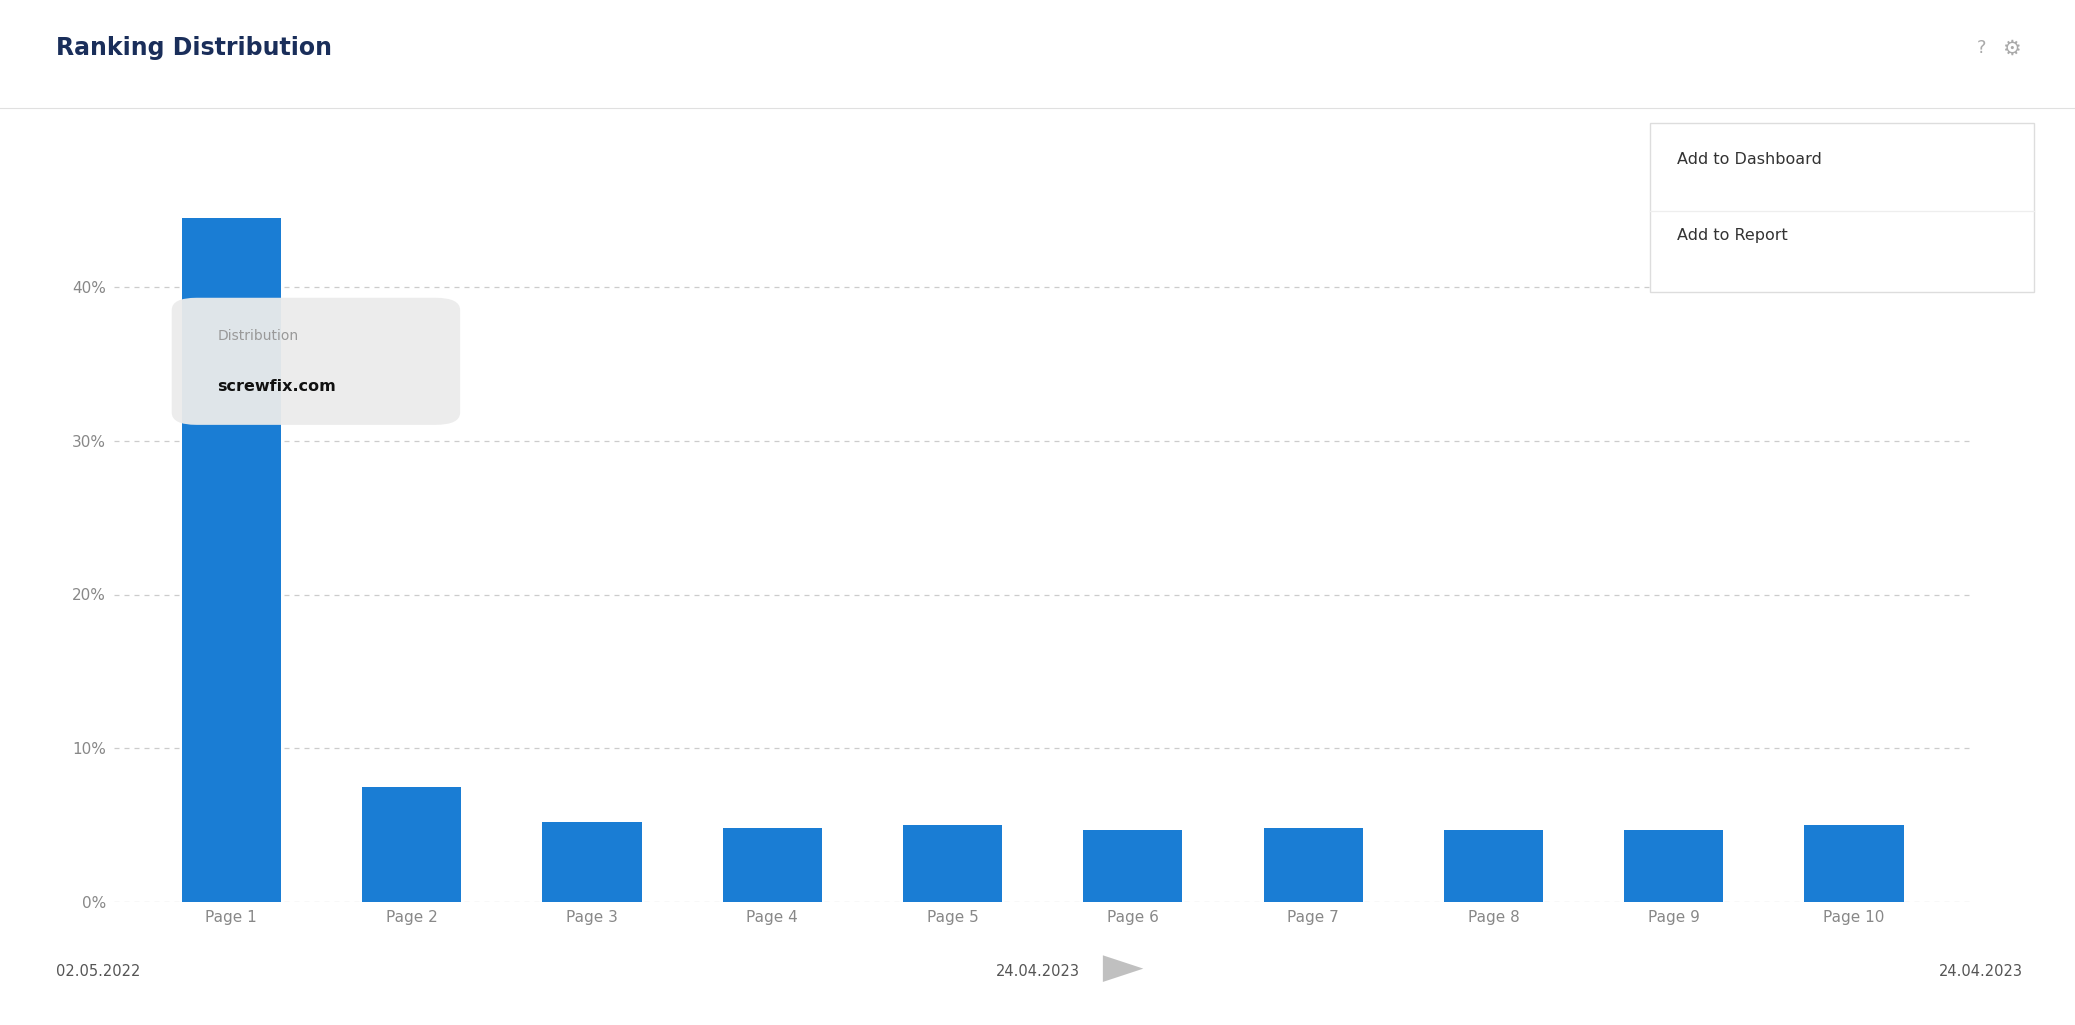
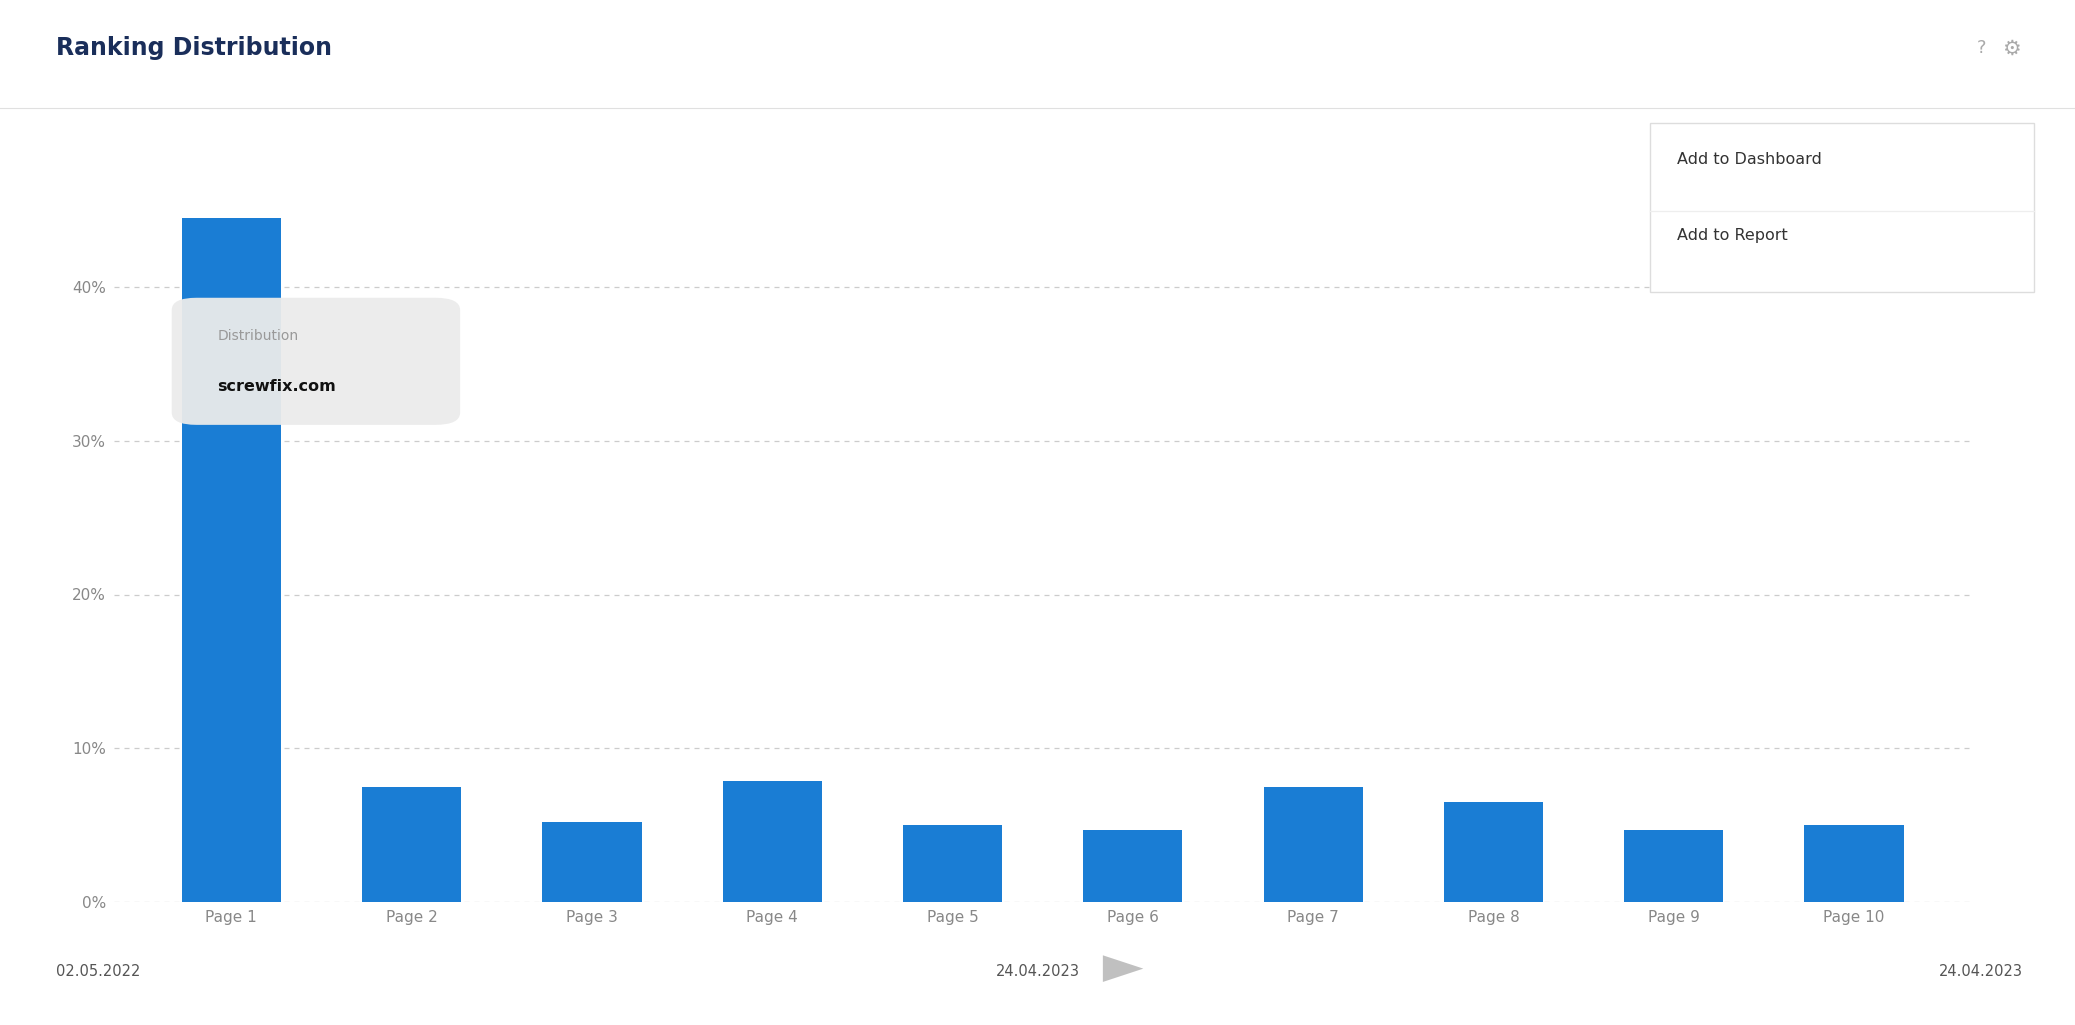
Page 4: 4.8% -> 7.9%
Page 7: 4.8% -> 7.5%
Page 8: 4.7% -> 6.5%
